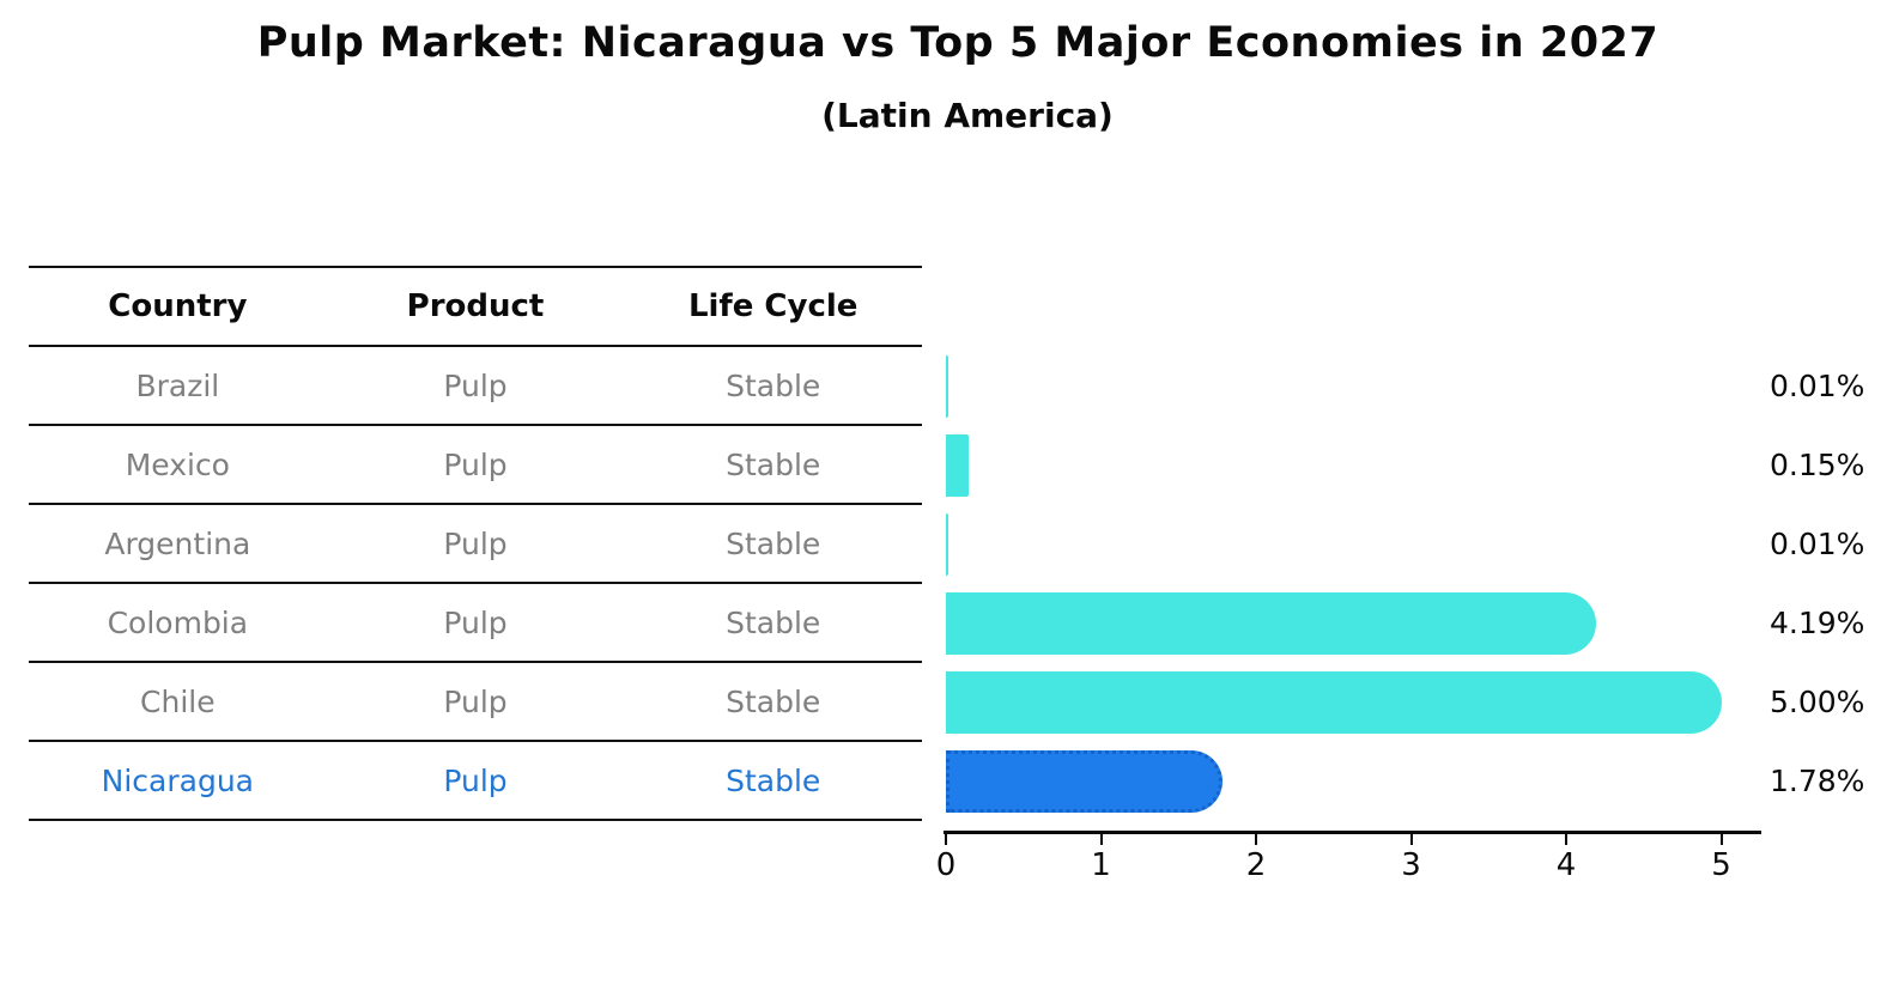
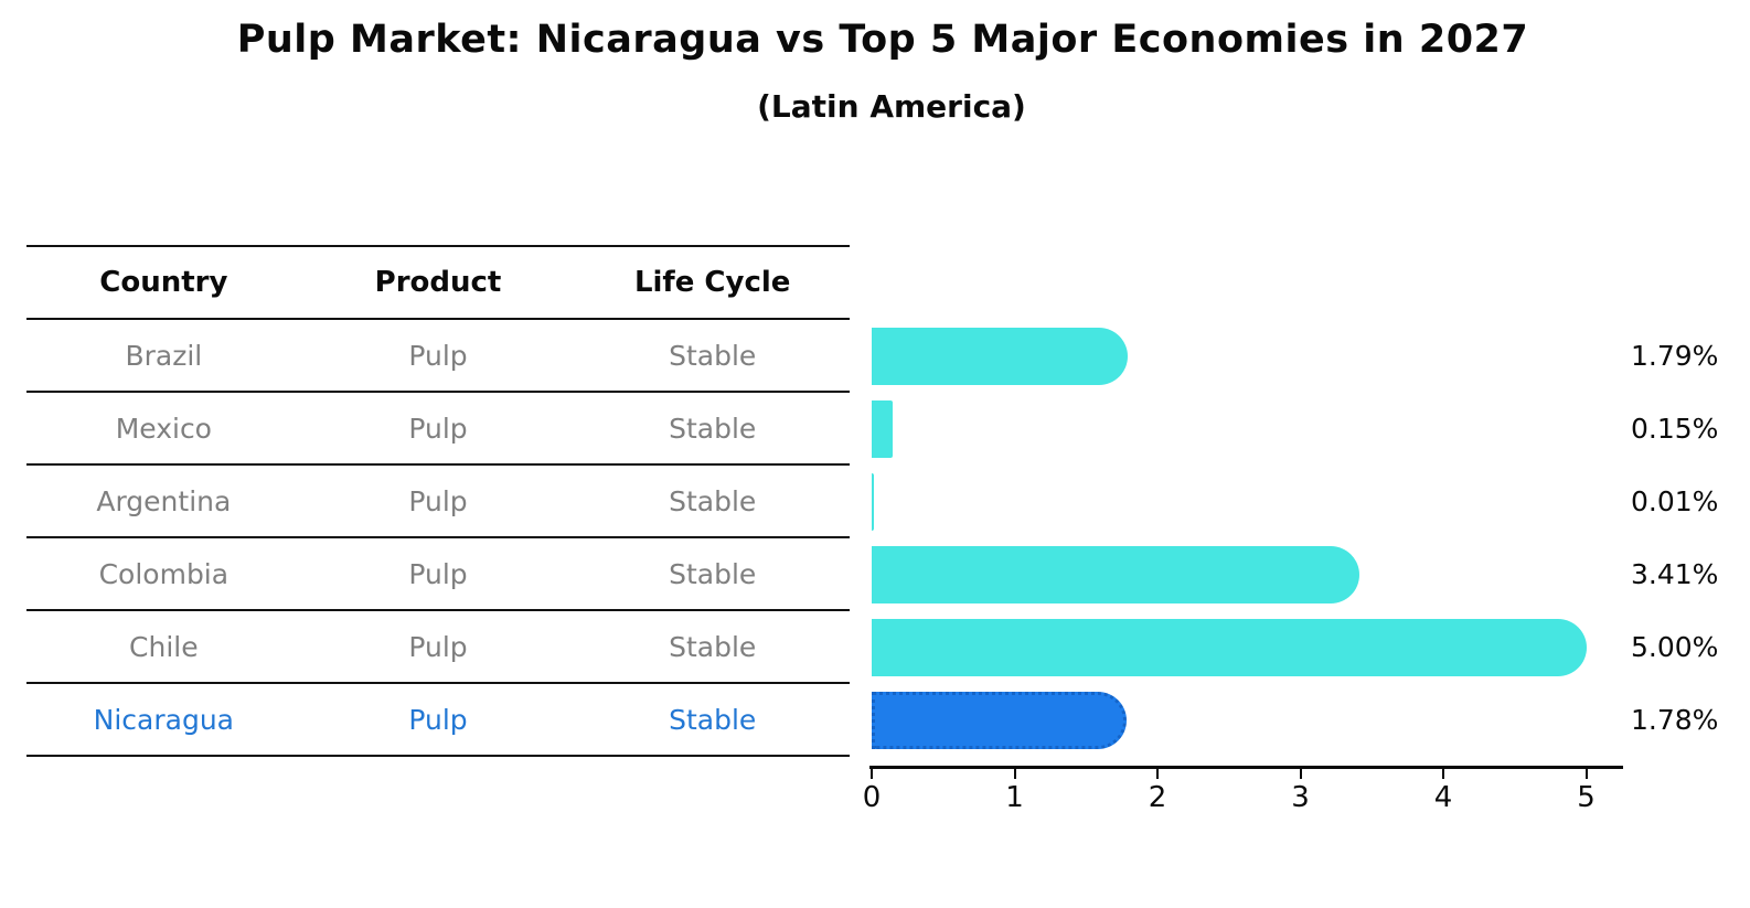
Brazil: 0.01% -> 1.79%
Colombia: 4.19% -> 3.41%
